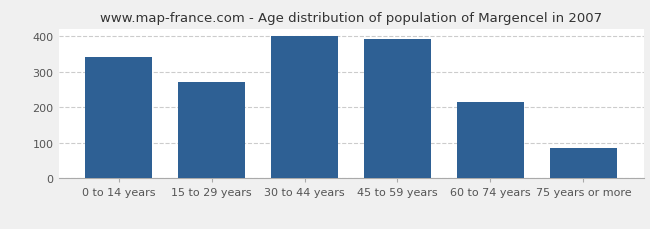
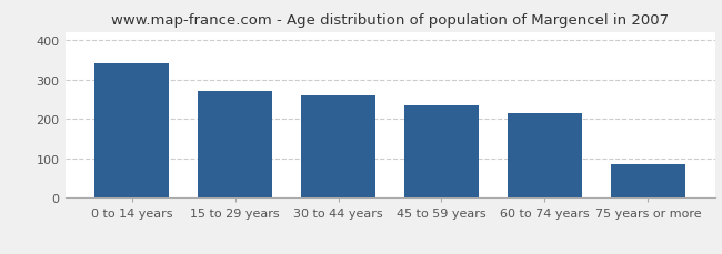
30 to 44 years: 401 -> 260
45 to 59 years: 392 -> 235
